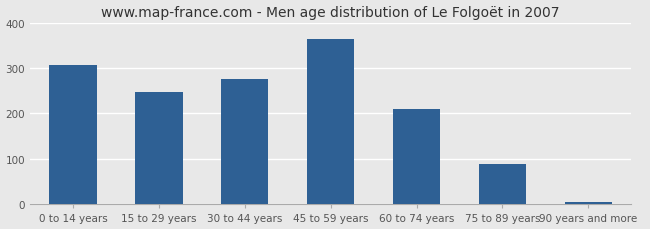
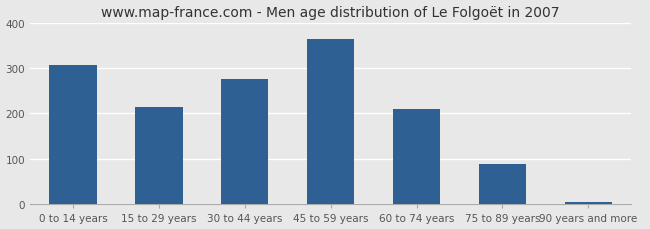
15 to 29 years: 247 -> 215
